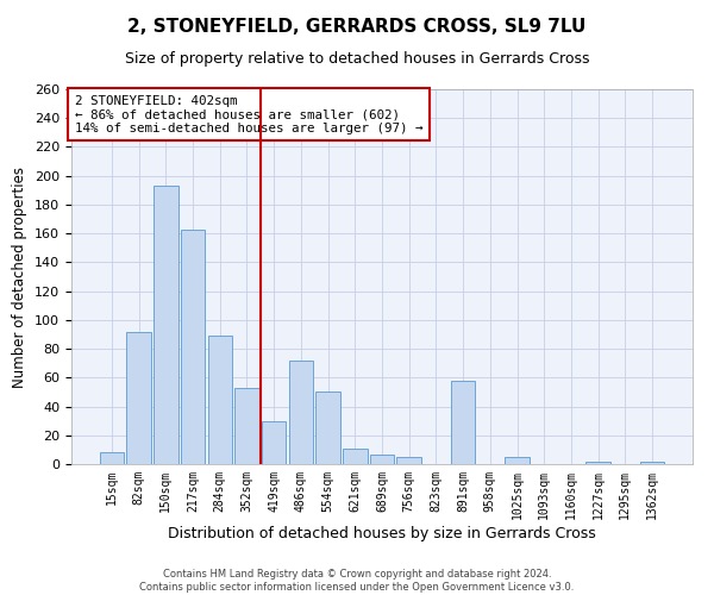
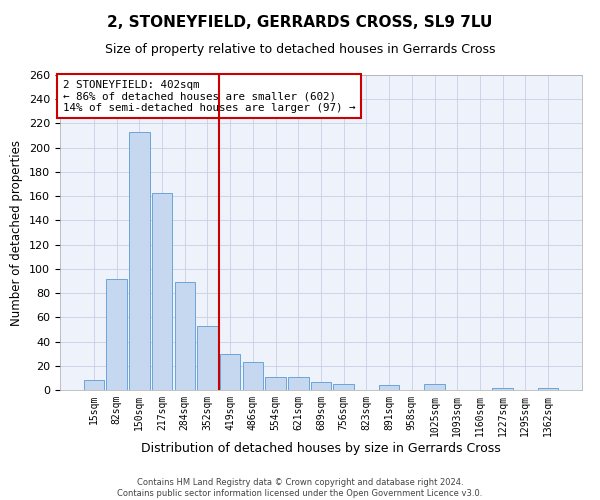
150sqm: 193 -> 213
486sqm: 72 -> 23
554sqm: 50 -> 11
891sqm: 58 -> 4
